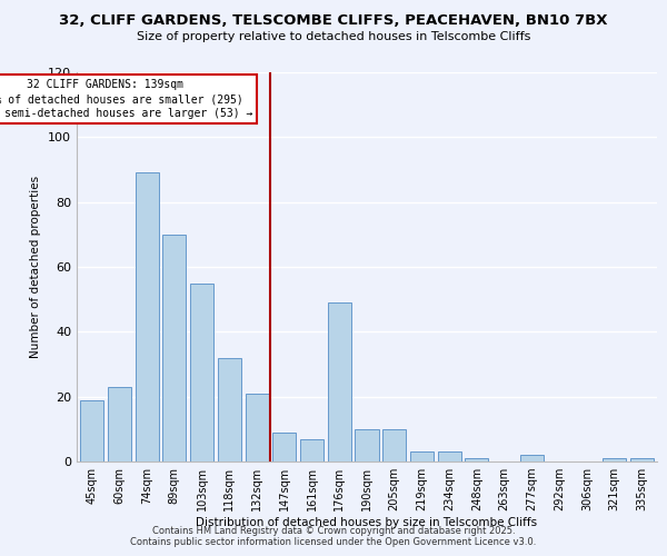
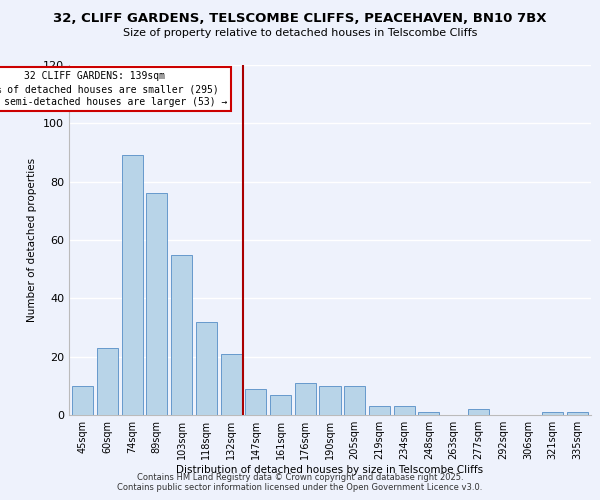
45sqm: 19 -> 10
89sqm: 70 -> 76
176sqm: 49 -> 11
